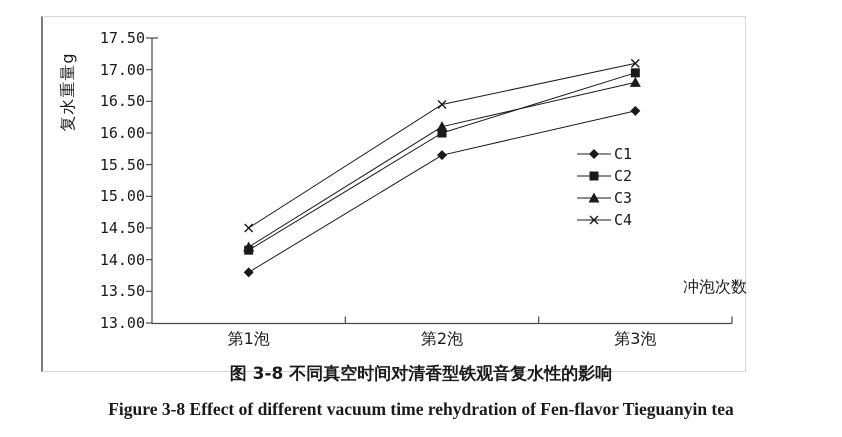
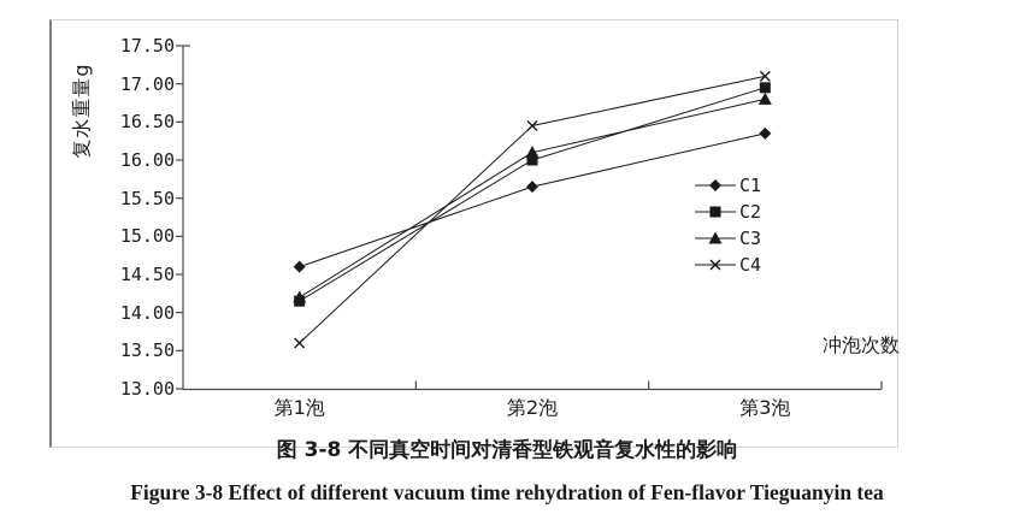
C1/第1泡: 13.8 -> 14.6
C4/第1泡: 14.5 -> 13.6
